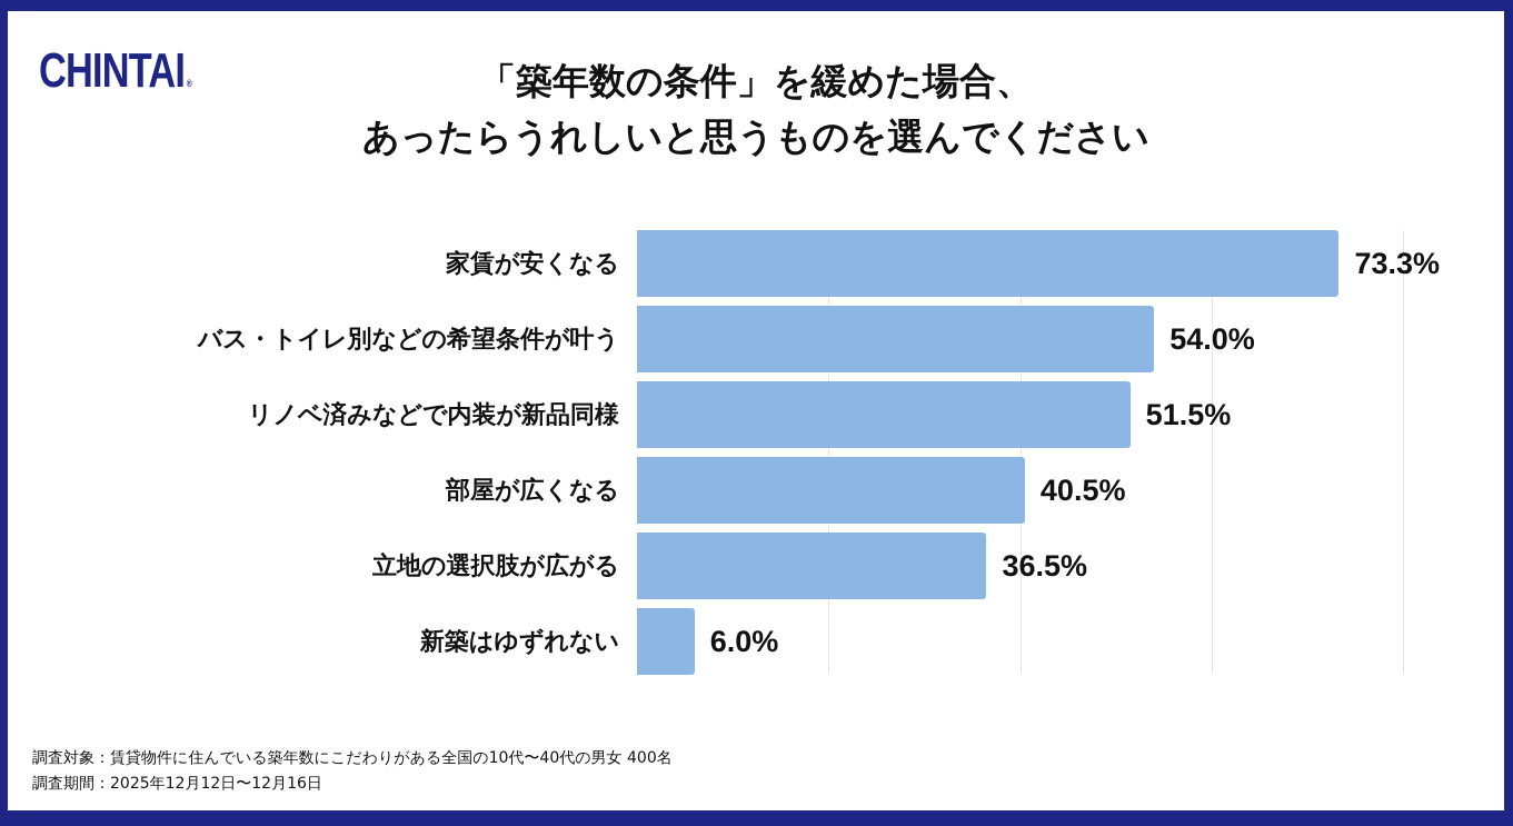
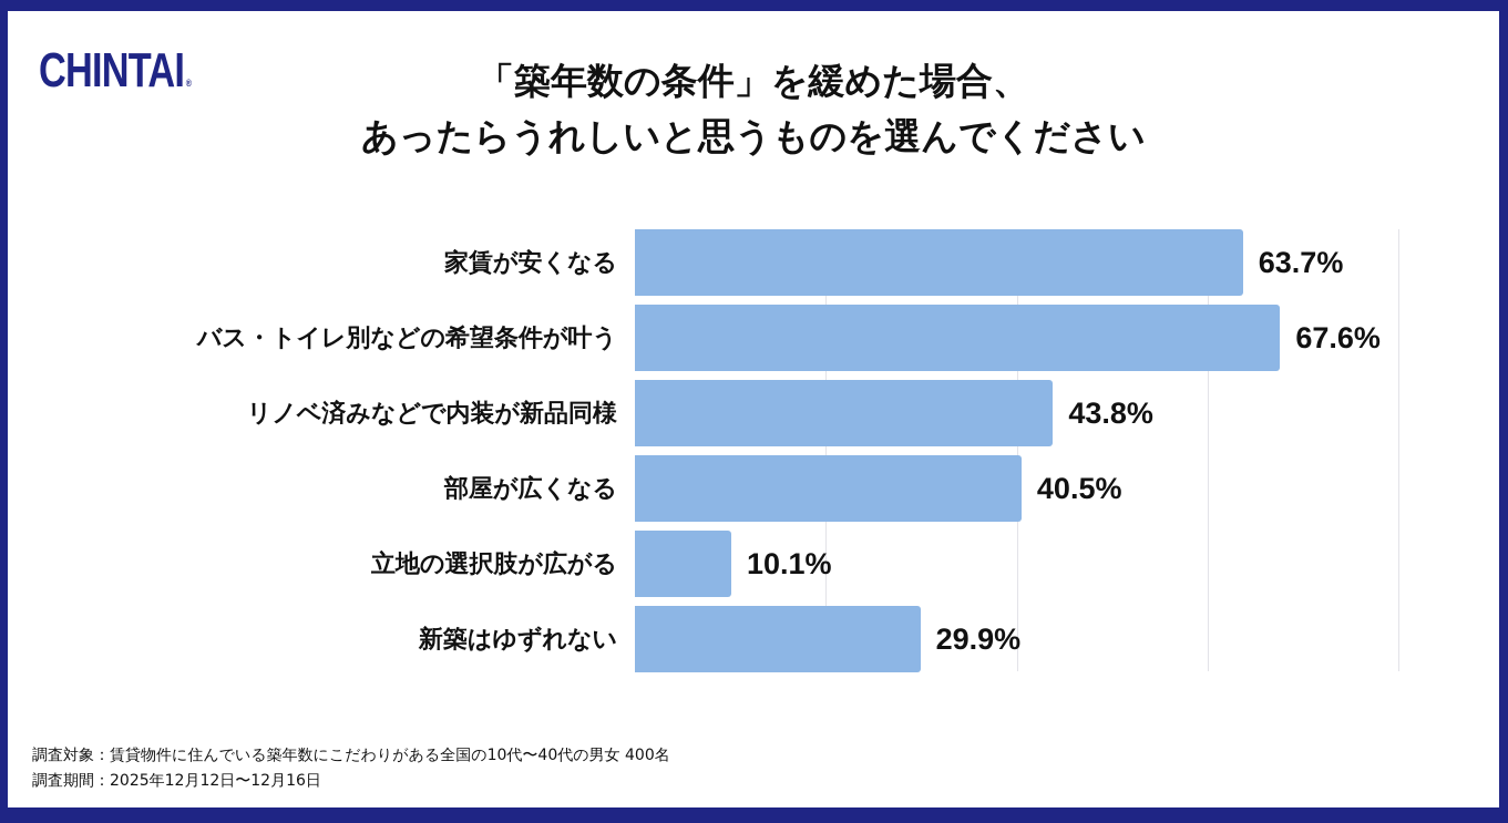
家賃が安くなる: 73.3% -> 63.7%
バス・トイレ別などの希望条件が叶う: 54.0% -> 67.6%
リノベ済みなどで内装が新品同様: 51.5% -> 43.8%
立地の選択肢が広がる: 36.5% -> 10.1%
新築はゆずれない: 6.0% -> 29.9%
